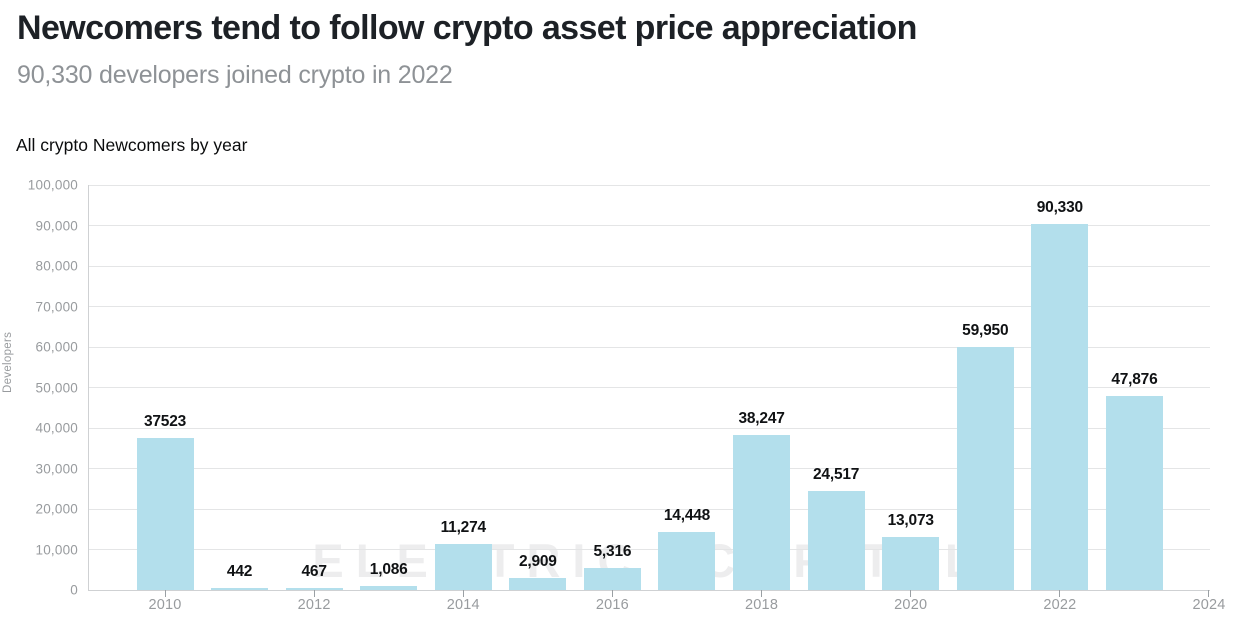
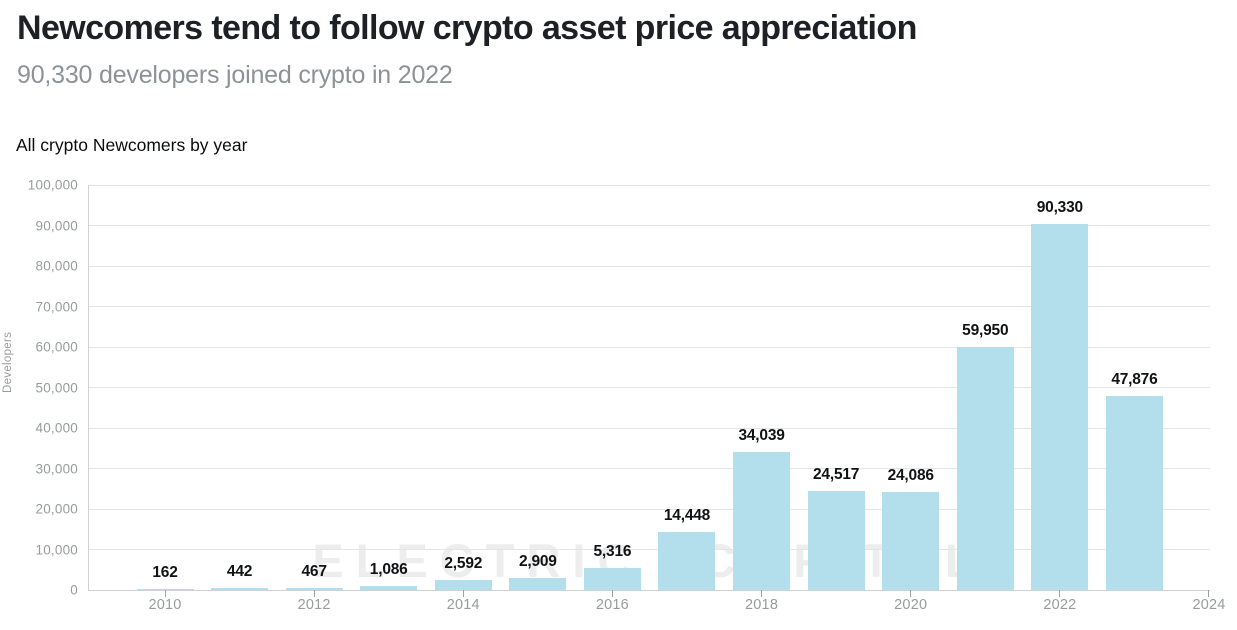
2010: 37523 -> 162
2014: 11,274 -> 2,592
2018: 38,247 -> 34,039
2020: 13,073 -> 24,086
